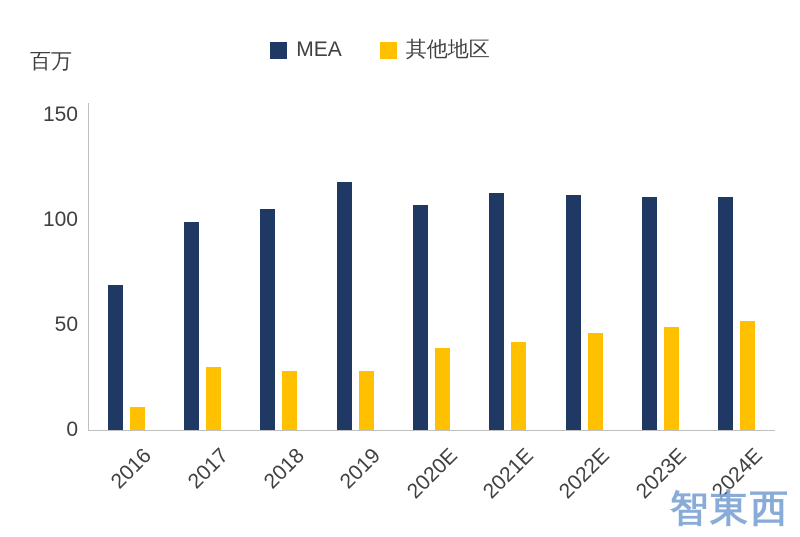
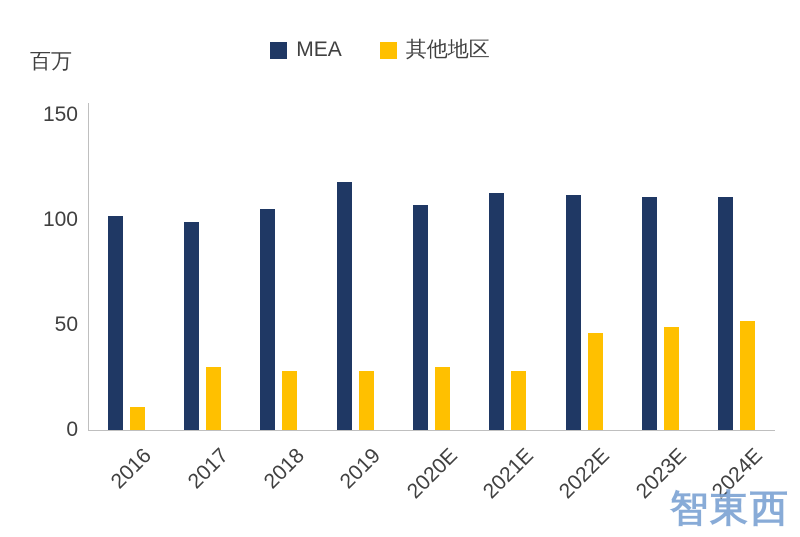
MEA/2016: 69 -> 102
其他地区/2020E: 39 -> 30
其他地区/2021E: 42 -> 28
